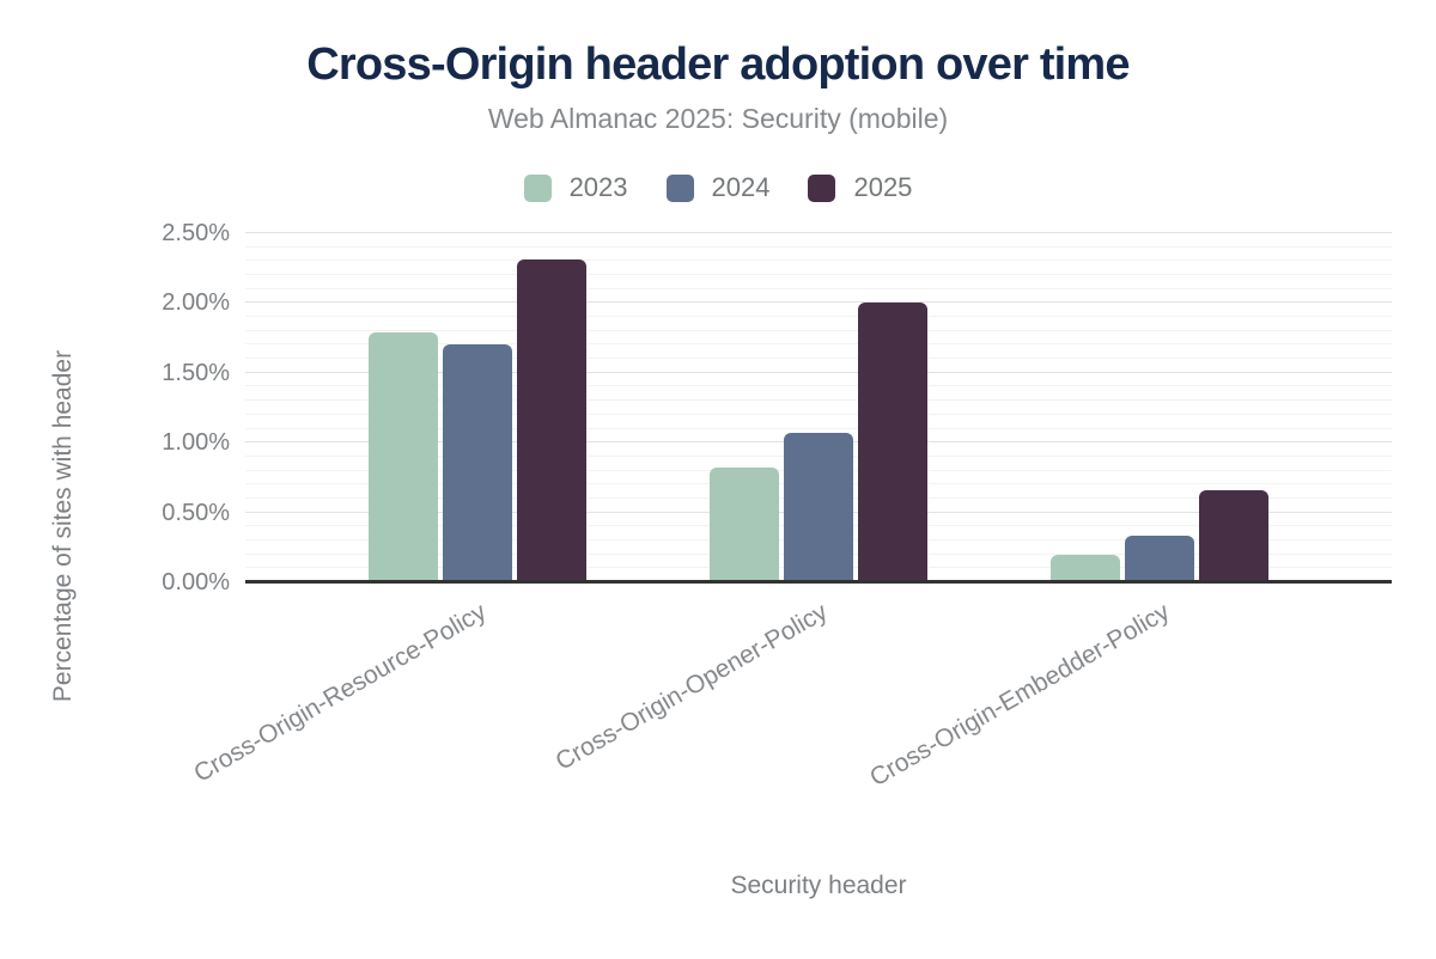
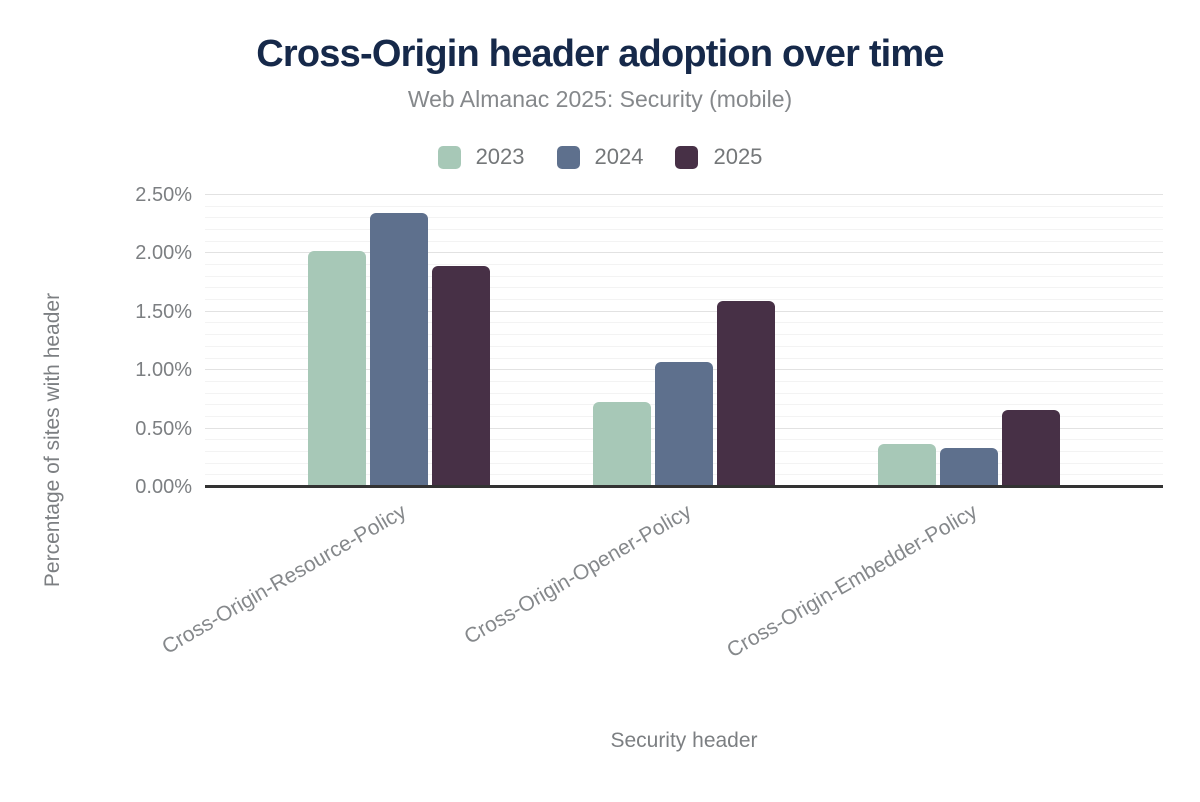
2023/Cross-Origin-Resource-Policy: 1.79% -> 2.02%
2024/Cross-Origin-Resource-Policy: 1.70% -> 2.35%
2025/Cross-Origin-Resource-Policy: 2.31% -> 1.89%
2023/Cross-Origin-Opener-Policy: 0.82% -> 0.73%
2025/Cross-Origin-Opener-Policy: 2.00% -> 1.59%
2023/Cross-Origin-Embedder-Policy: 0.20% -> 0.37%
